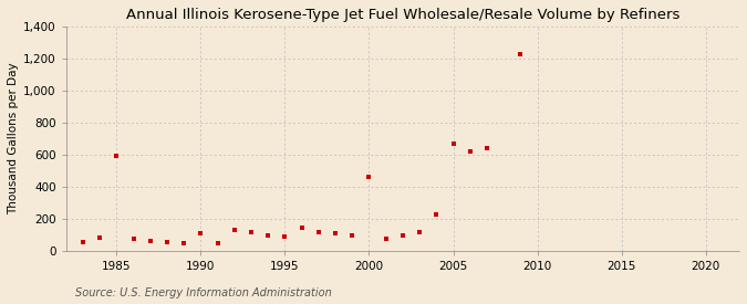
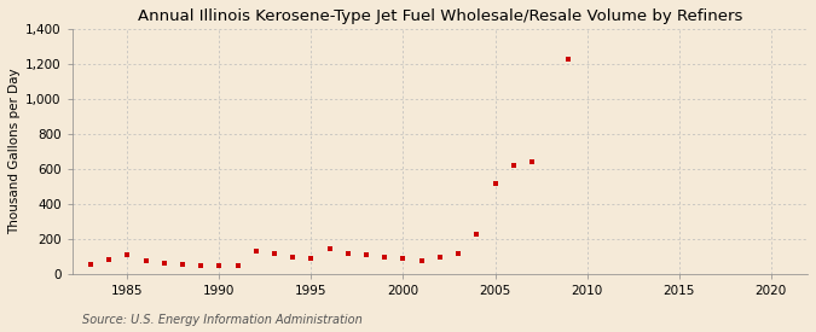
1985: 590 -> 110
1990: 110 -> 40
2000: 460 -> 90
2005: 670 -> 520
